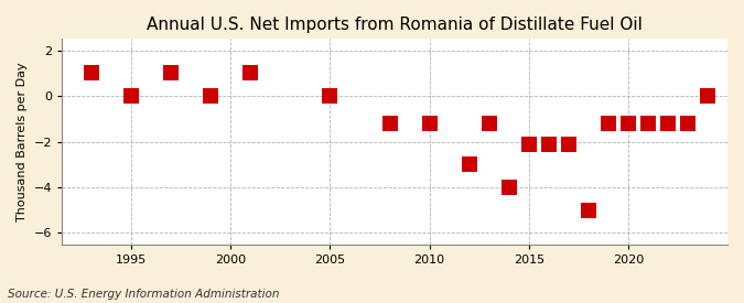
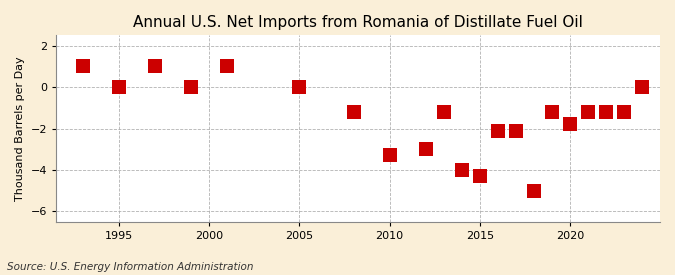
2010: -1.2 -> -3.3
2015: -2.1 -> -4.3
2020: -1.2 -> -1.8
